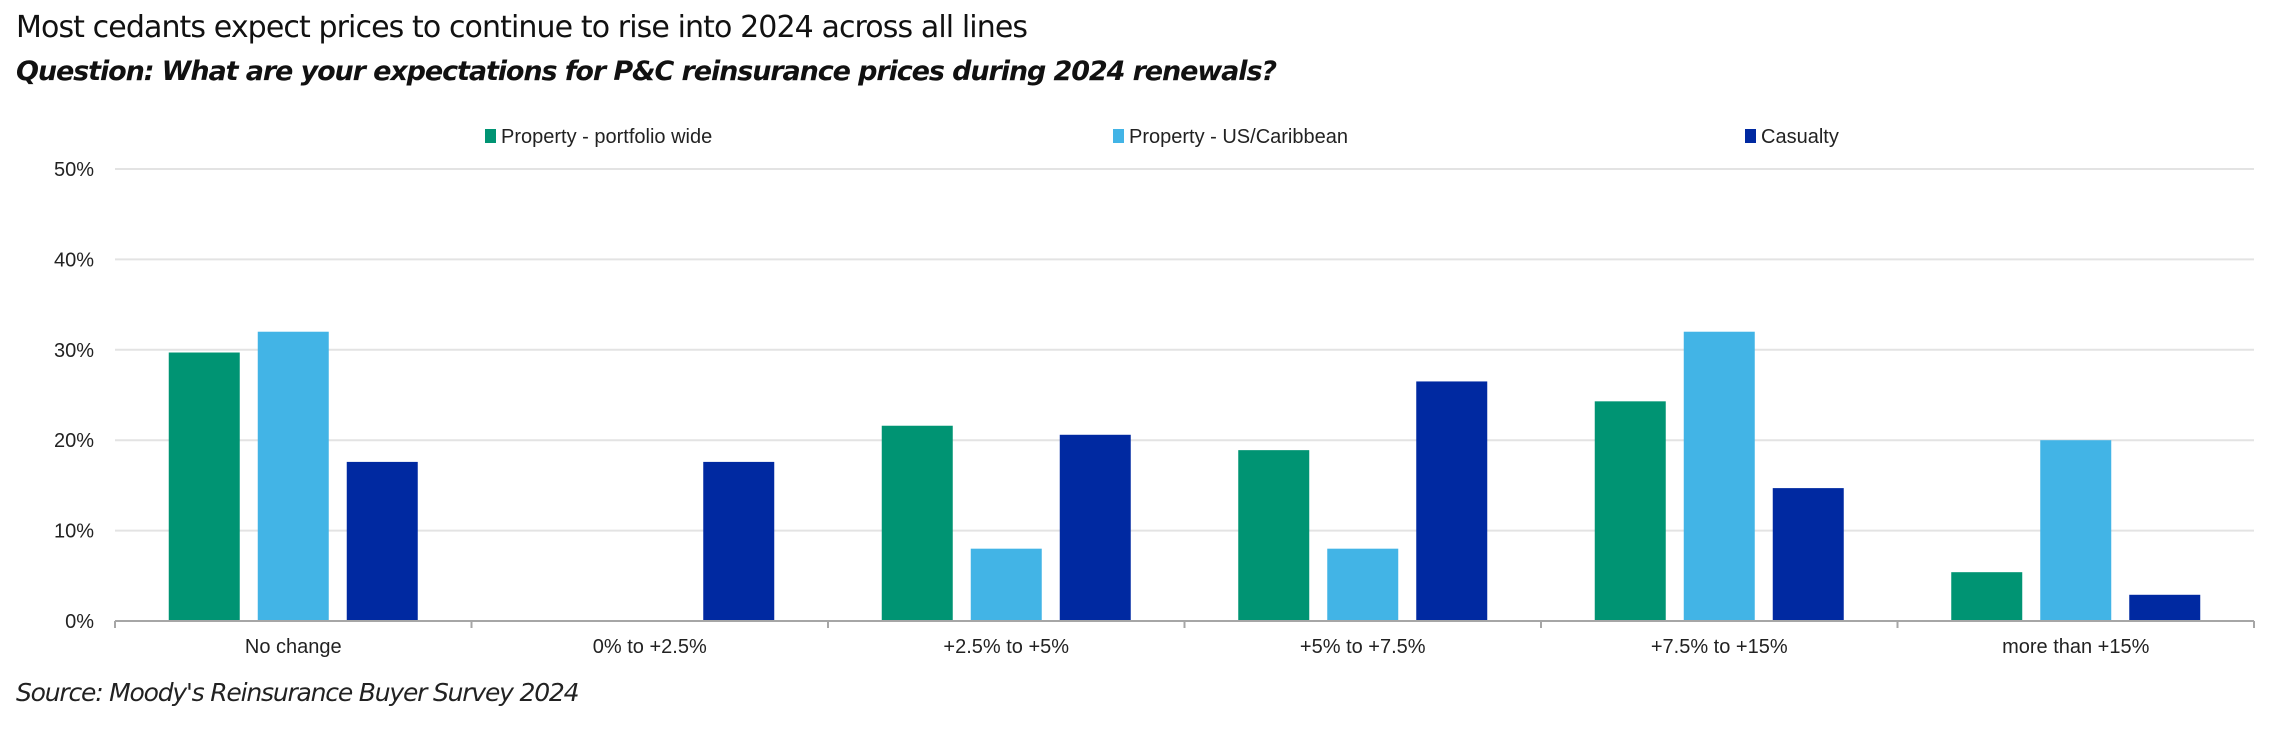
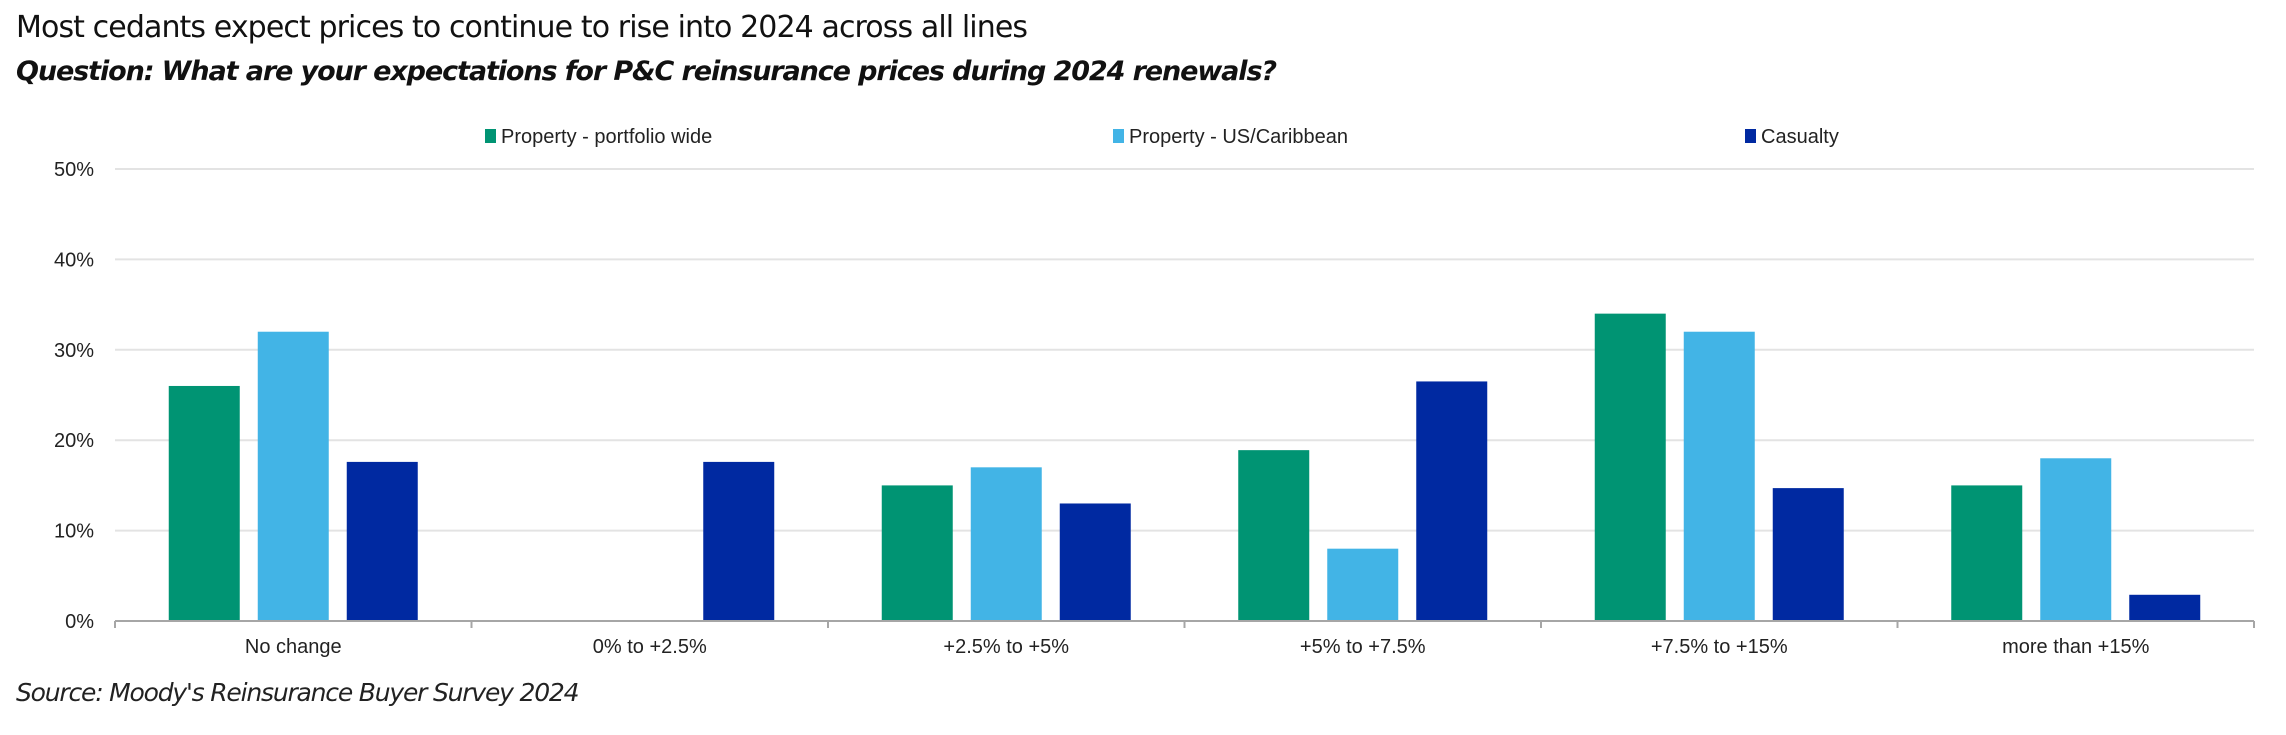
Property - portfolio wide/No change: 30% -> 26%
Property - portfolio wide/+2.5% to +5%: 22% -> 15%
Property - US/Caribbean/+2.5% to +5%: 8% -> 17%
Casualty/+2.5% to +5%: 21% -> 13%
Property - portfolio wide/+7.5% to +15%: 24% -> 34%
Property - portfolio wide/more than +15%: 5% -> 15%
Property - US/Caribbean/more than +15%: 20% -> 18%
